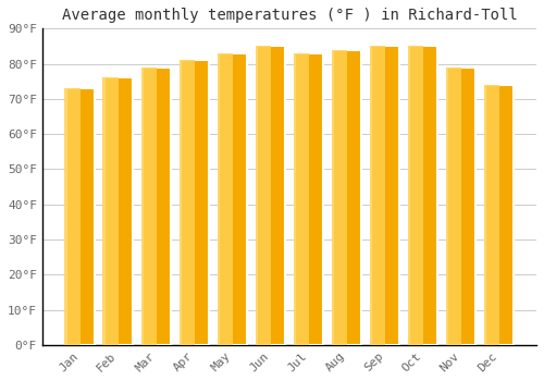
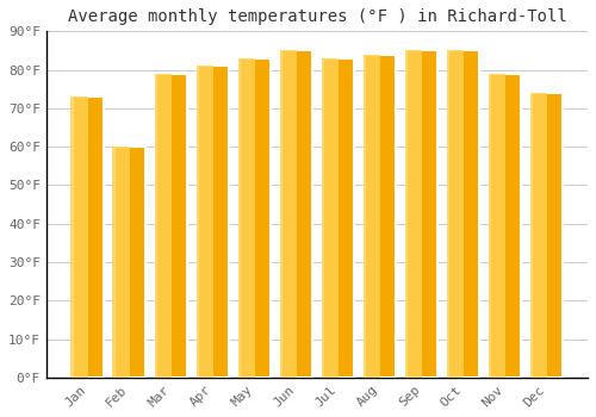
Feb: 76°F -> 60°F
